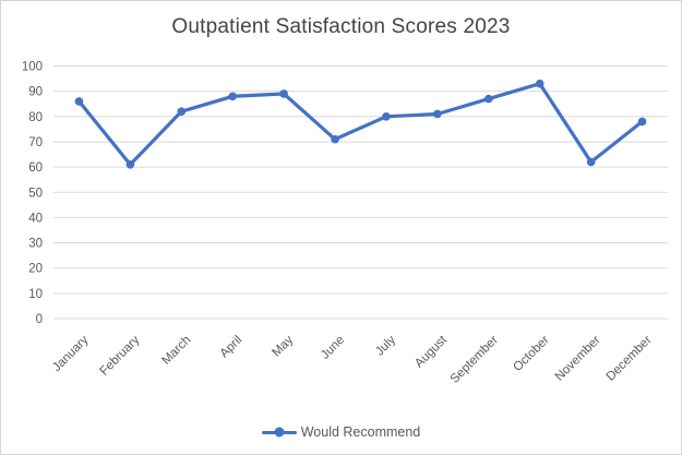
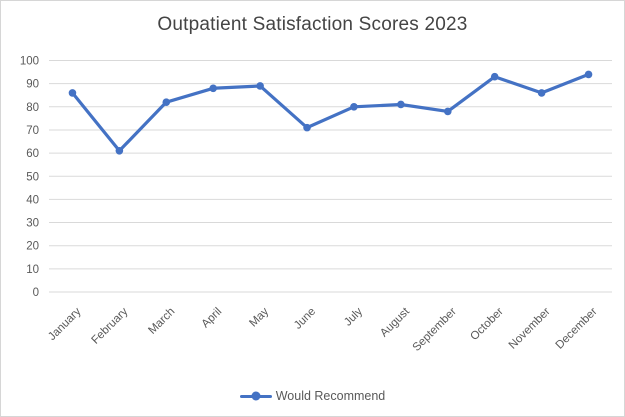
September: 87 -> 78
November: 62 -> 86
December: 78 -> 94
